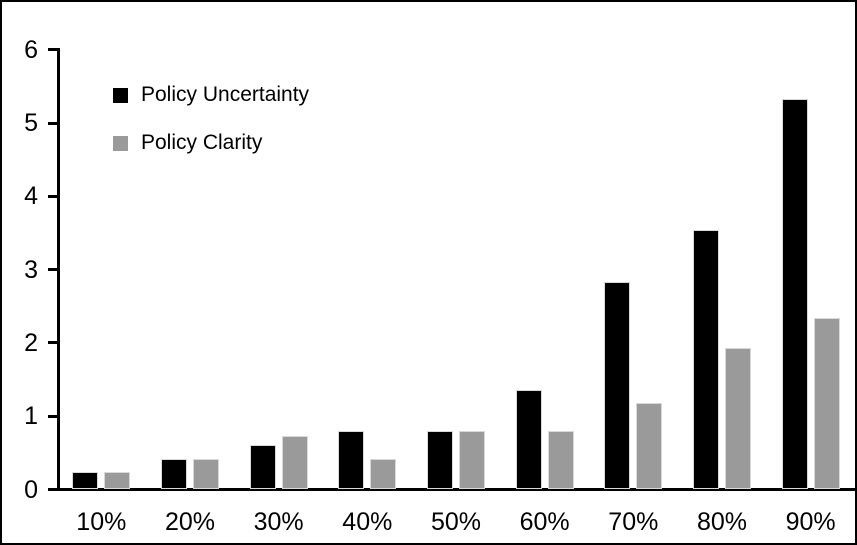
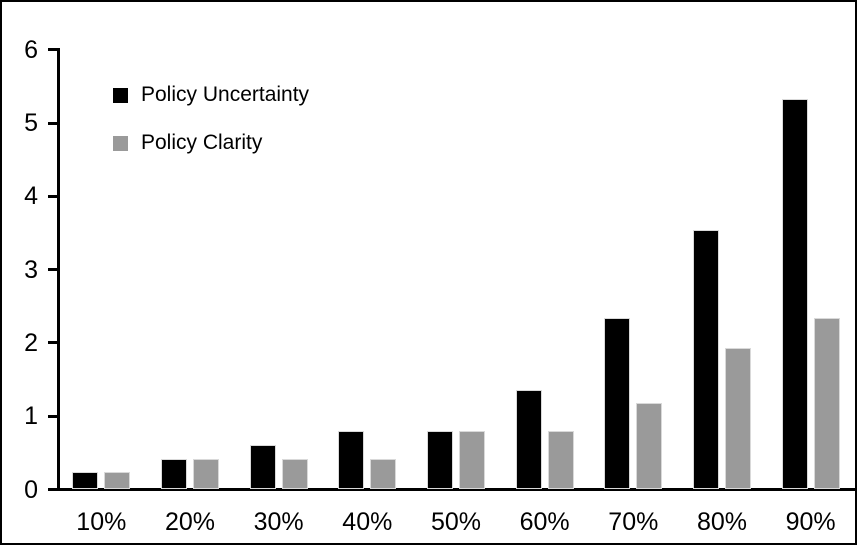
Policy Clarity/30%: 0.7 -> 0.4
Policy Uncertainty/70%: 2.8 -> 2.3
